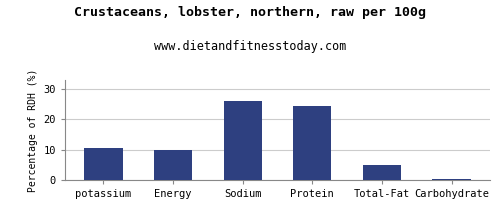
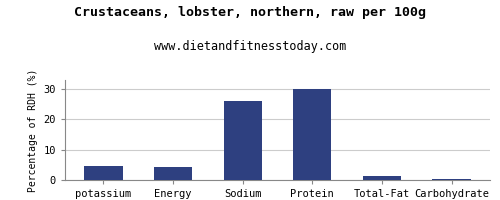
potassium: 10.5 -> 4.5
Energy: 10.0 -> 4.3
Protein: 24.5 -> 30.0
Total-Fat: 5.0 -> 1.2
